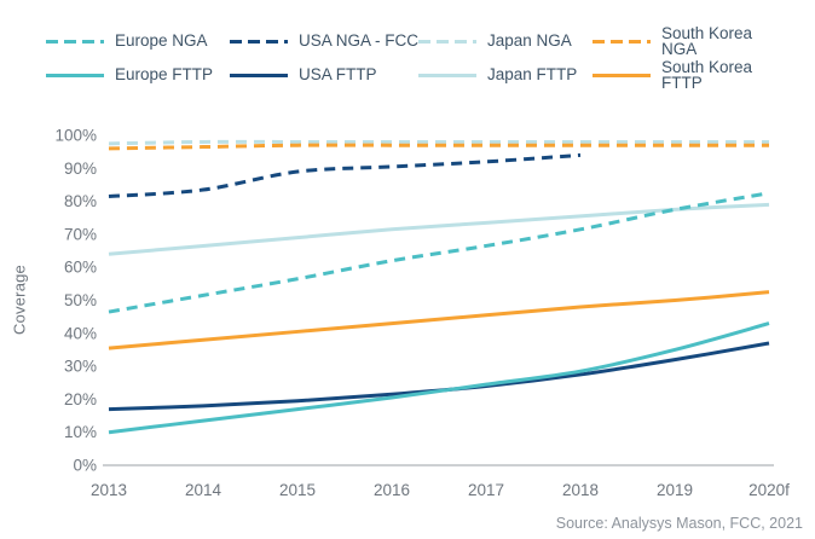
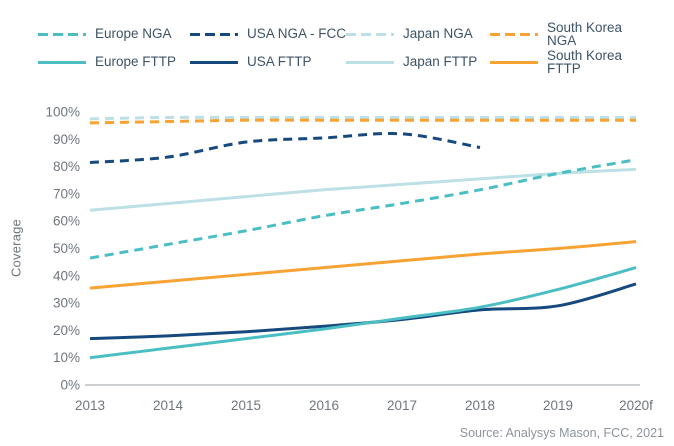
USA NGA - FCC/2018: 94% -> 87%
USA FTTP/2019: 32% -> 29%
